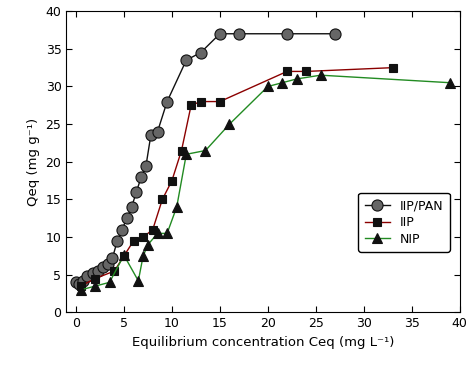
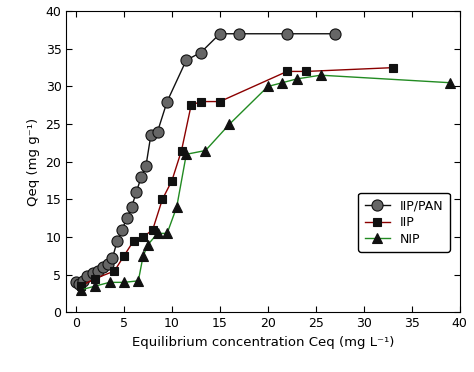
NIP/5: 7.6 -> 4.0
